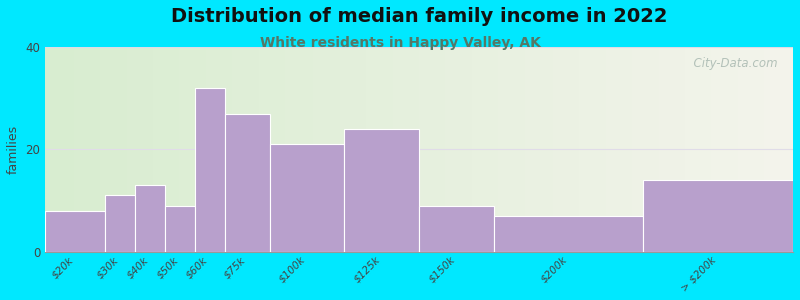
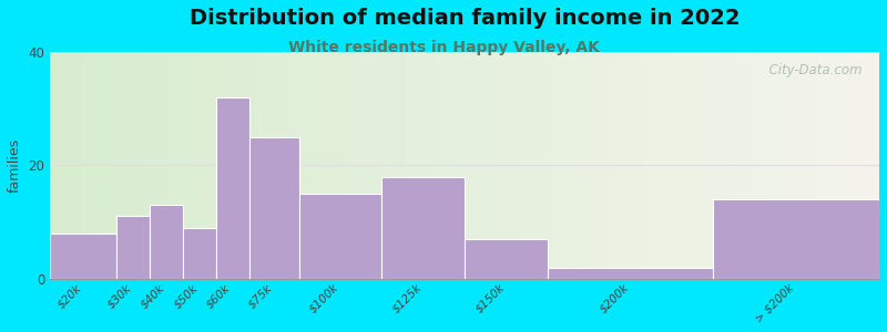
$75k: 27 -> 25
$100k: 21 -> 15
$125k: 24 -> 18
$150k: 9 -> 7
$200k: 7 -> 2
